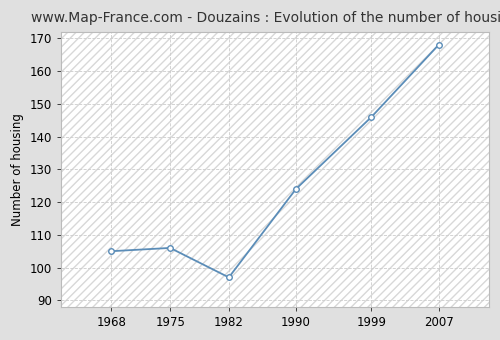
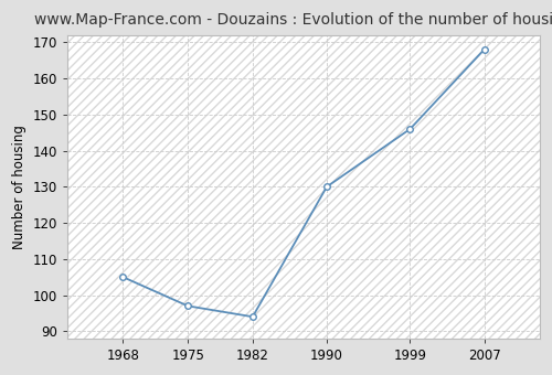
1975: 106 -> 97
1982: 97 -> 94
1990: 124 -> 130
